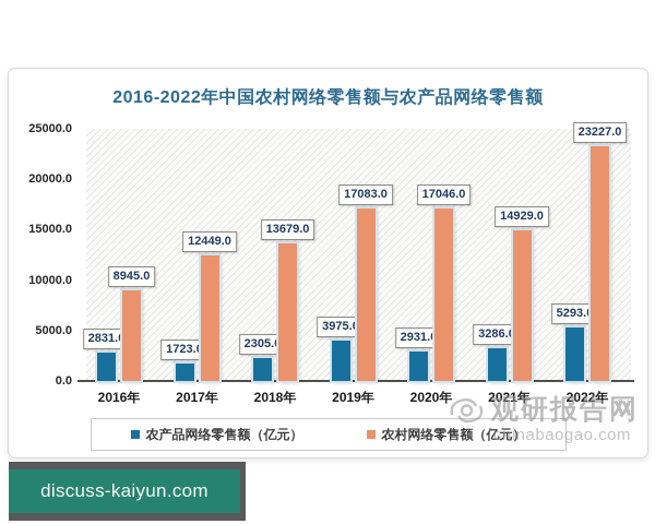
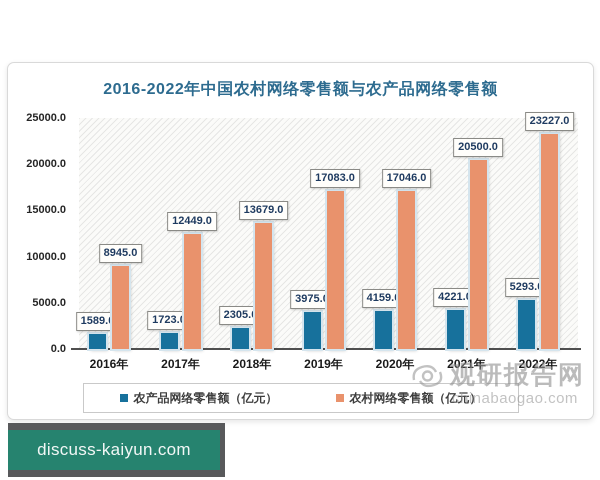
农产品网络零售额（亿元）/2016年: 2831.0 -> 1589.0
农产品网络零售额（亿元）/2020年: 2931.0 -> 4159.0
农产品网络零售额（亿元）/2021年: 3286.0 -> 4221.0
农村网络零售额（亿元）/2021年: 14929.0 -> 20500.0
